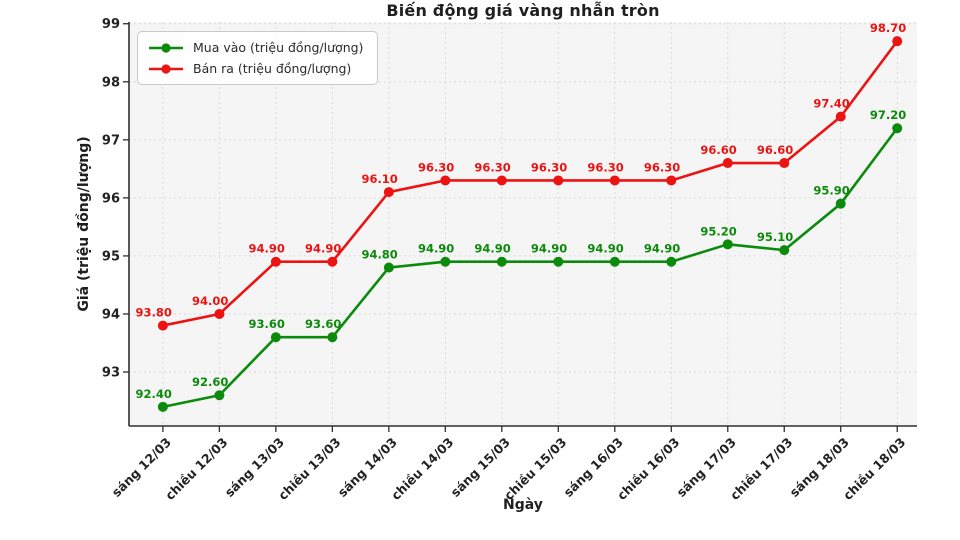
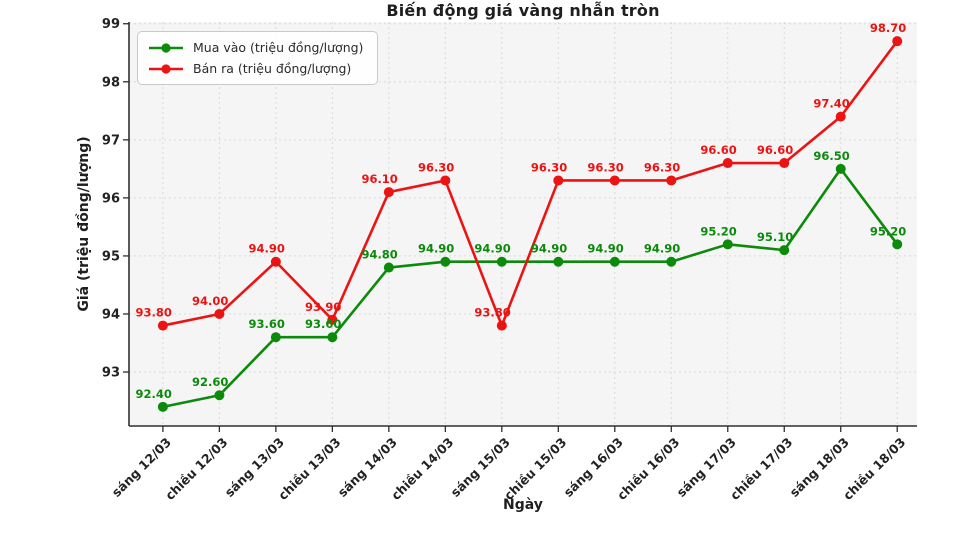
Bán ra (triệu đồng/lượng)/chiều 13/03: 94.90 -> 93.90
Bán ra (triệu đồng/lượng)/sáng 15/03: 96.30 -> 93.80
Mua vào (triệu đồng/lượng)/sáng 18/03: 95.90 -> 96.50
Mua vào (triệu đồng/lượng)/chiều 18/03: 97.20 -> 95.20
